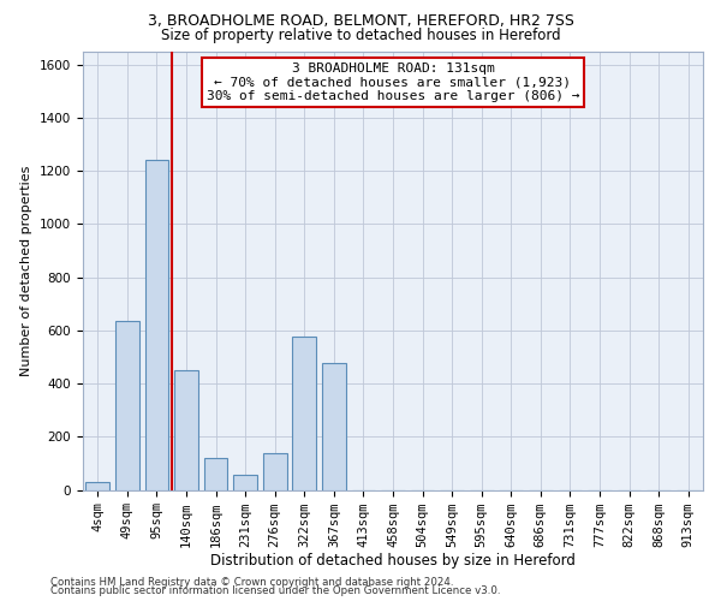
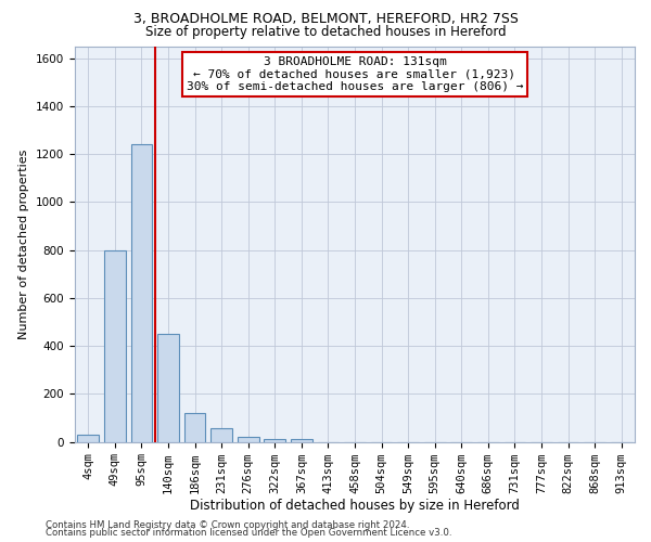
49sqm: 635 -> 800
276sqm: 140 -> 20
322sqm: 575 -> 12
367sqm: 475 -> 10
